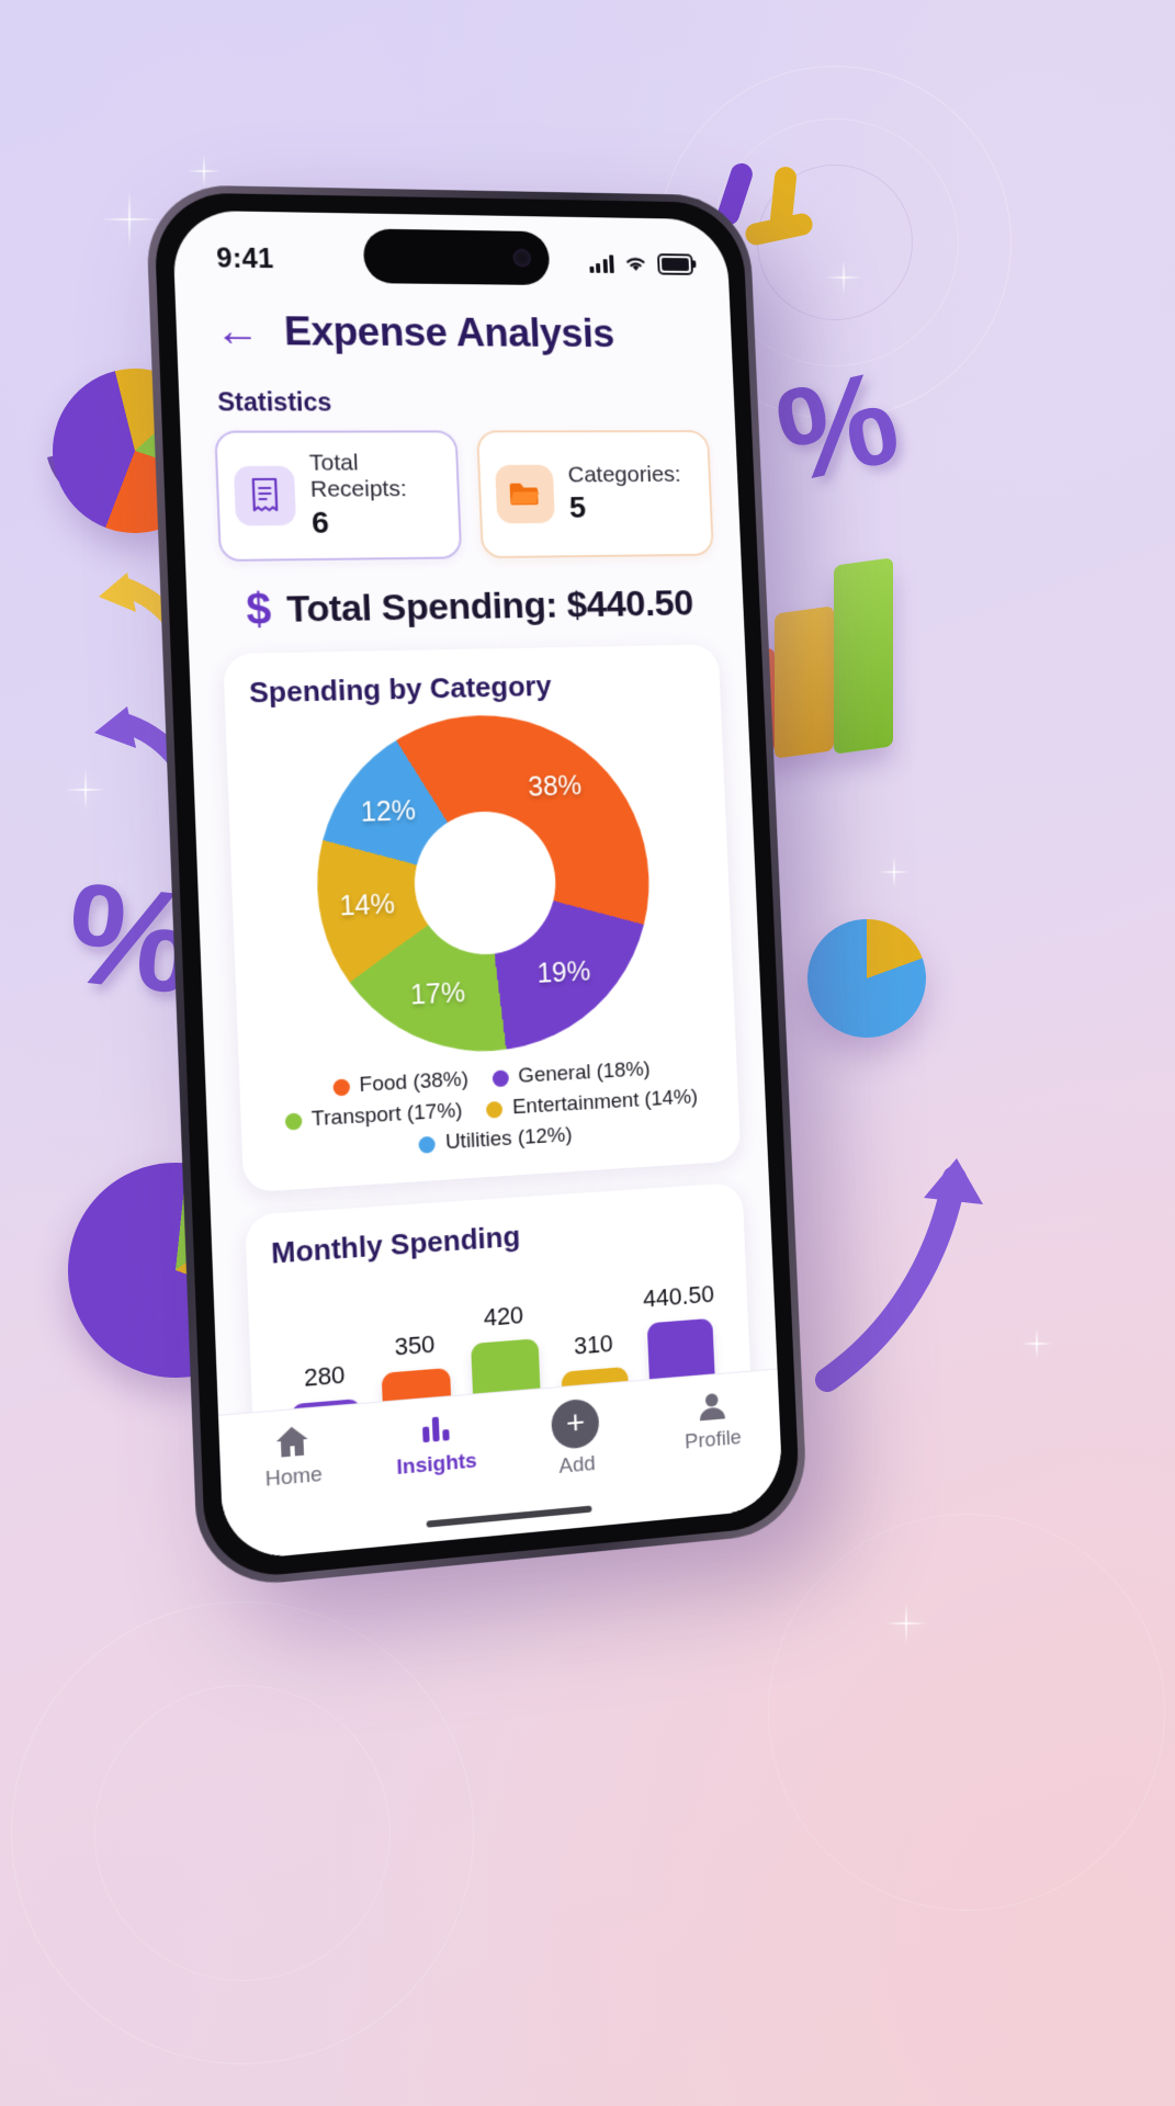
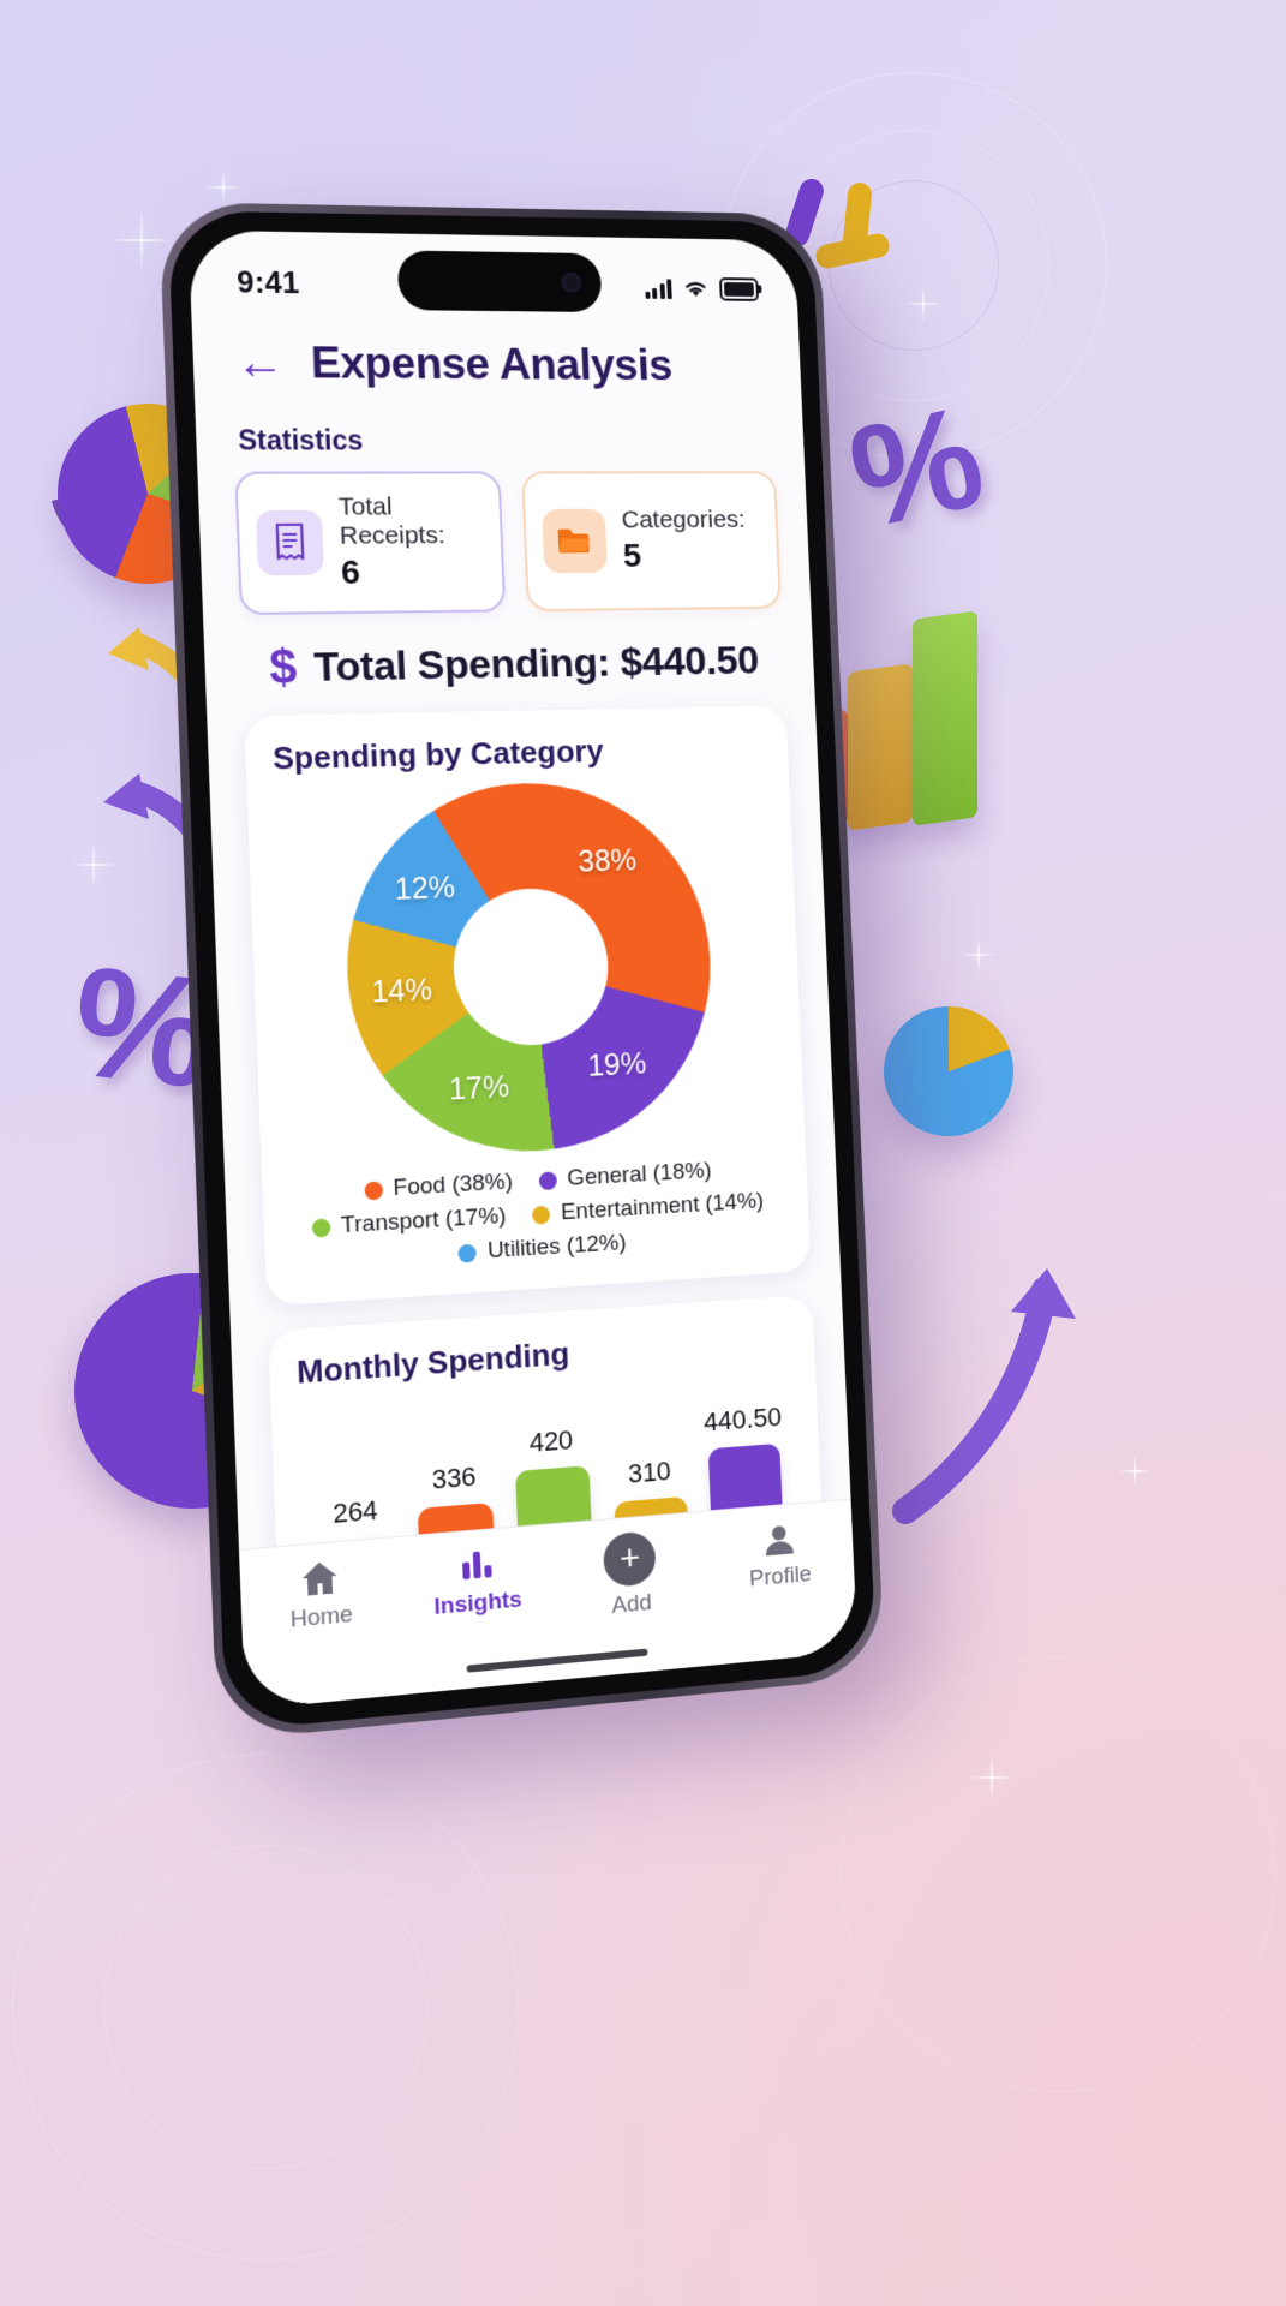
Monthly Spending/JAN: 280 -> 264
Monthly Spending/FEB: 350 -> 336
